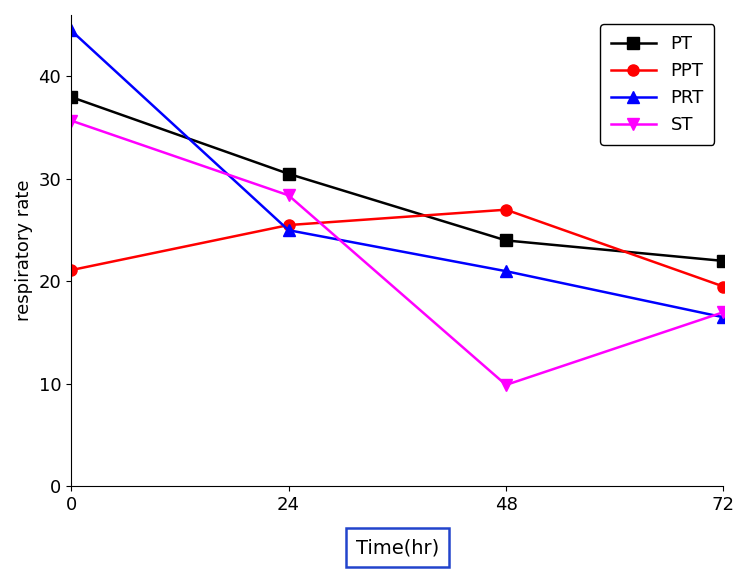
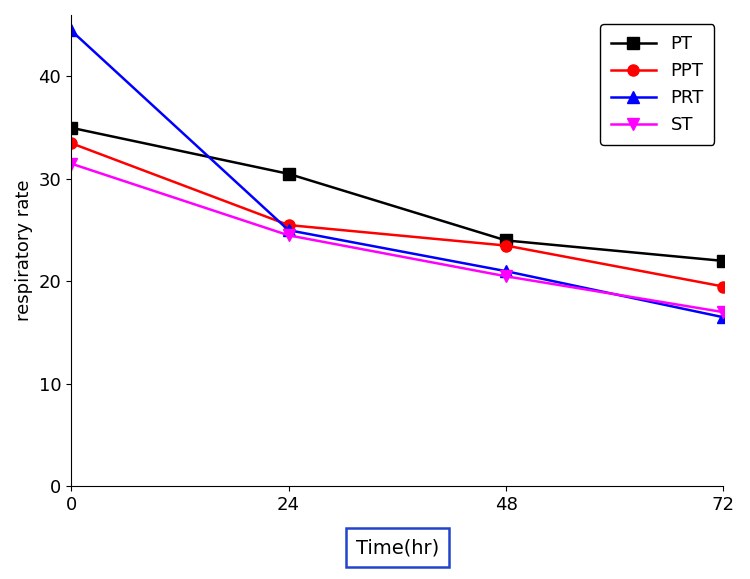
PT/0: 38.0 -> 35.0
PPT/0: 21.1 -> 33.5
ST/0: 35.7 -> 31.5
ST/24: 28.4 -> 24.5
PPT/48: 27.0 -> 23.5
ST/48: 9.9 -> 20.5
